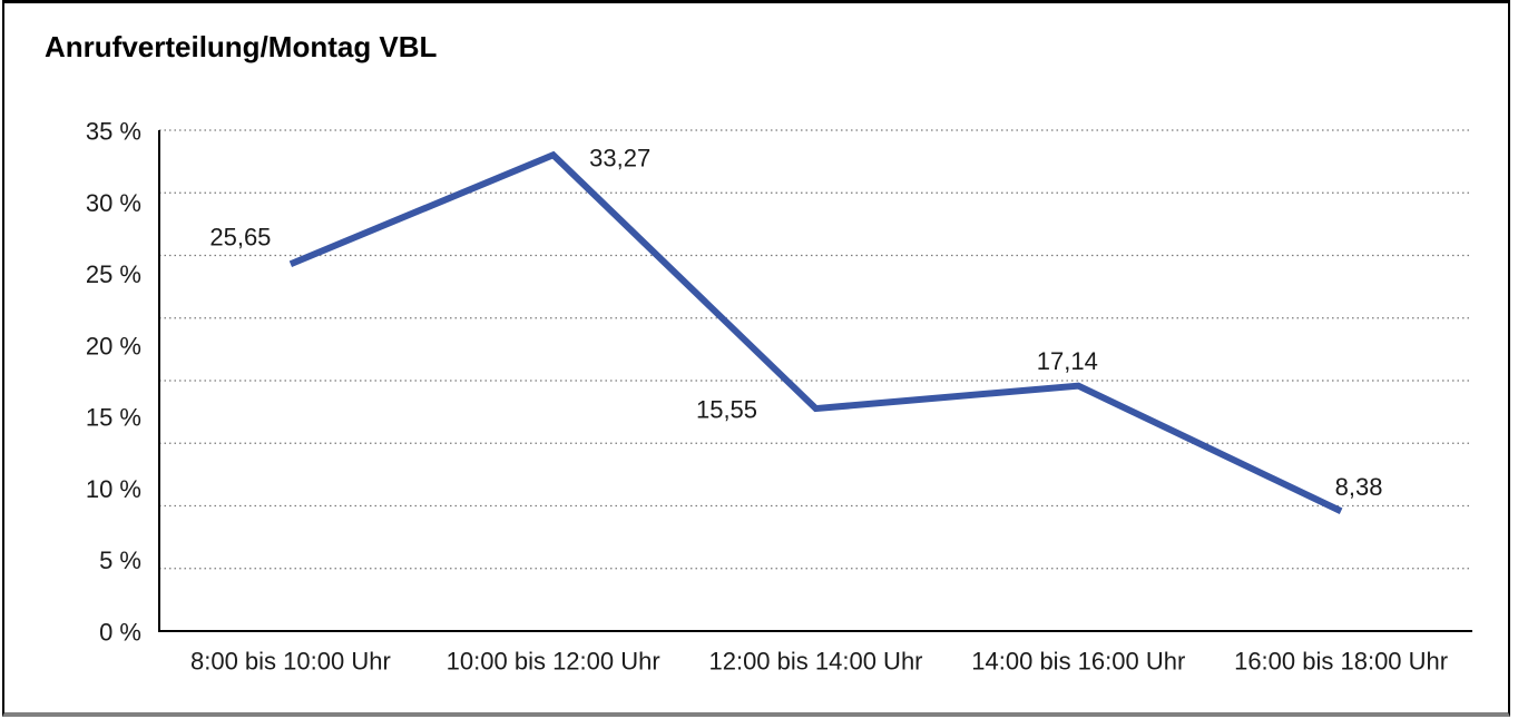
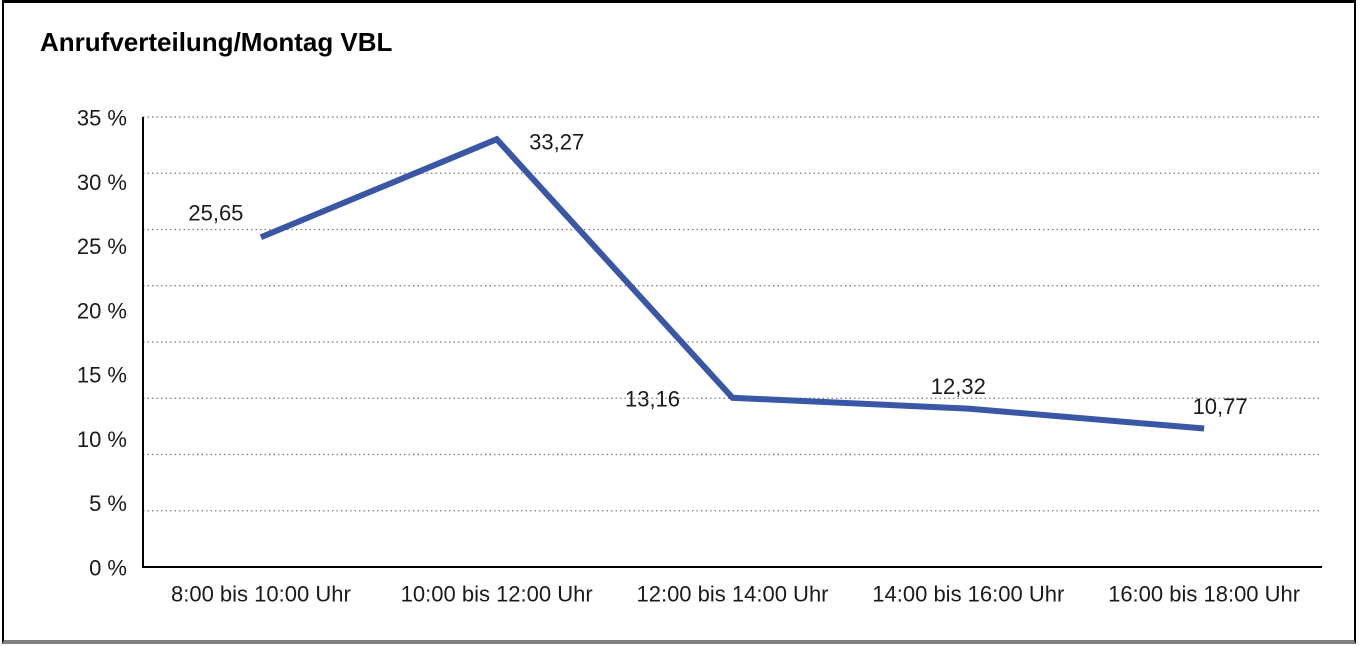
12:00 bis 14:00 Uhr: 15,55 -> 13,16
14:00 bis 16:00 Uhr: 17,14 -> 12,32
16:00 bis 18:00 Uhr: 8,38 -> 10,77
